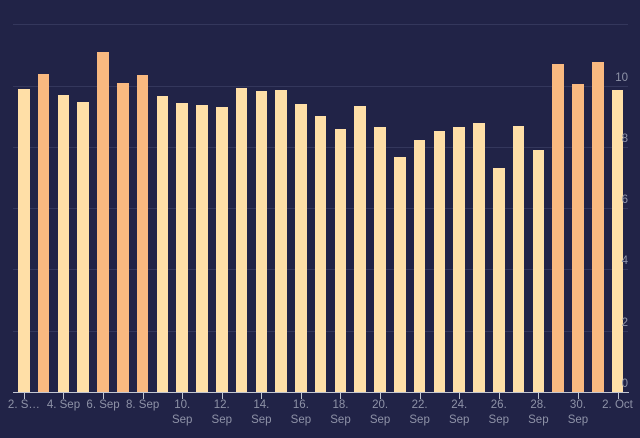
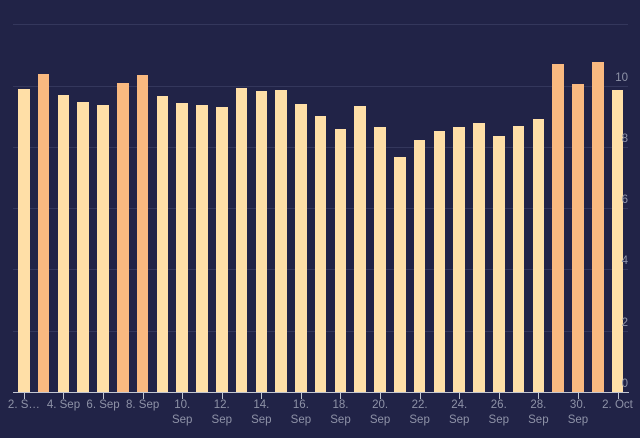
6. Sep: 11.1 -> 9.4
26. Sep: 7.3 -> 8.4
28. Sep: 7.9 -> 8.9
